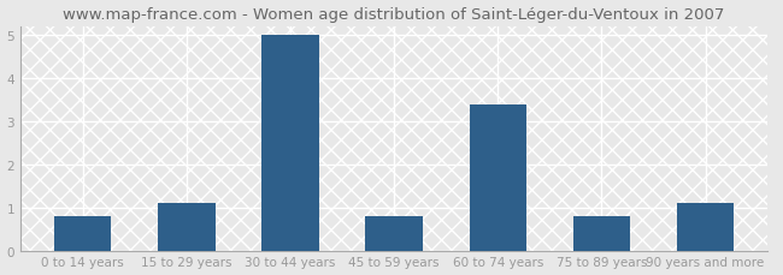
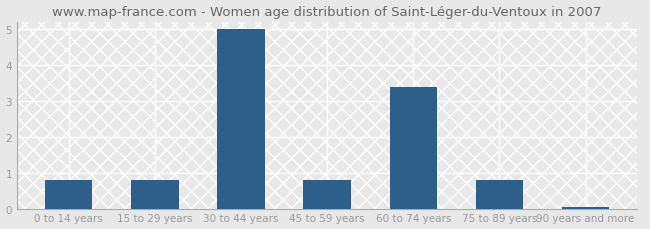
15 to 29 years: 1.10 -> 0.80
90 years and more: 1.10 -> 0.05
